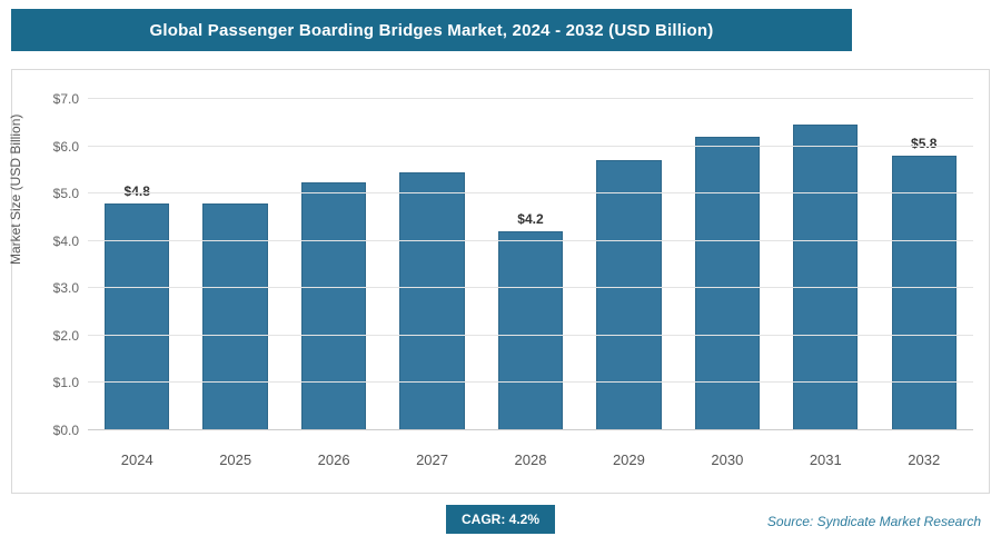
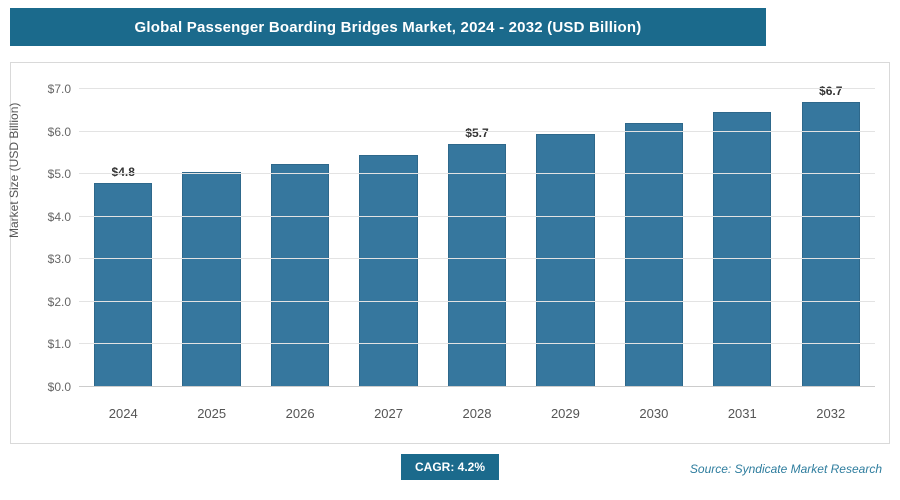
2025: $4.8 -> $5.0
2028: $4.2 -> $5.7
2029: $5.7 -> $6.0
2032: $5.8 -> $6.7
